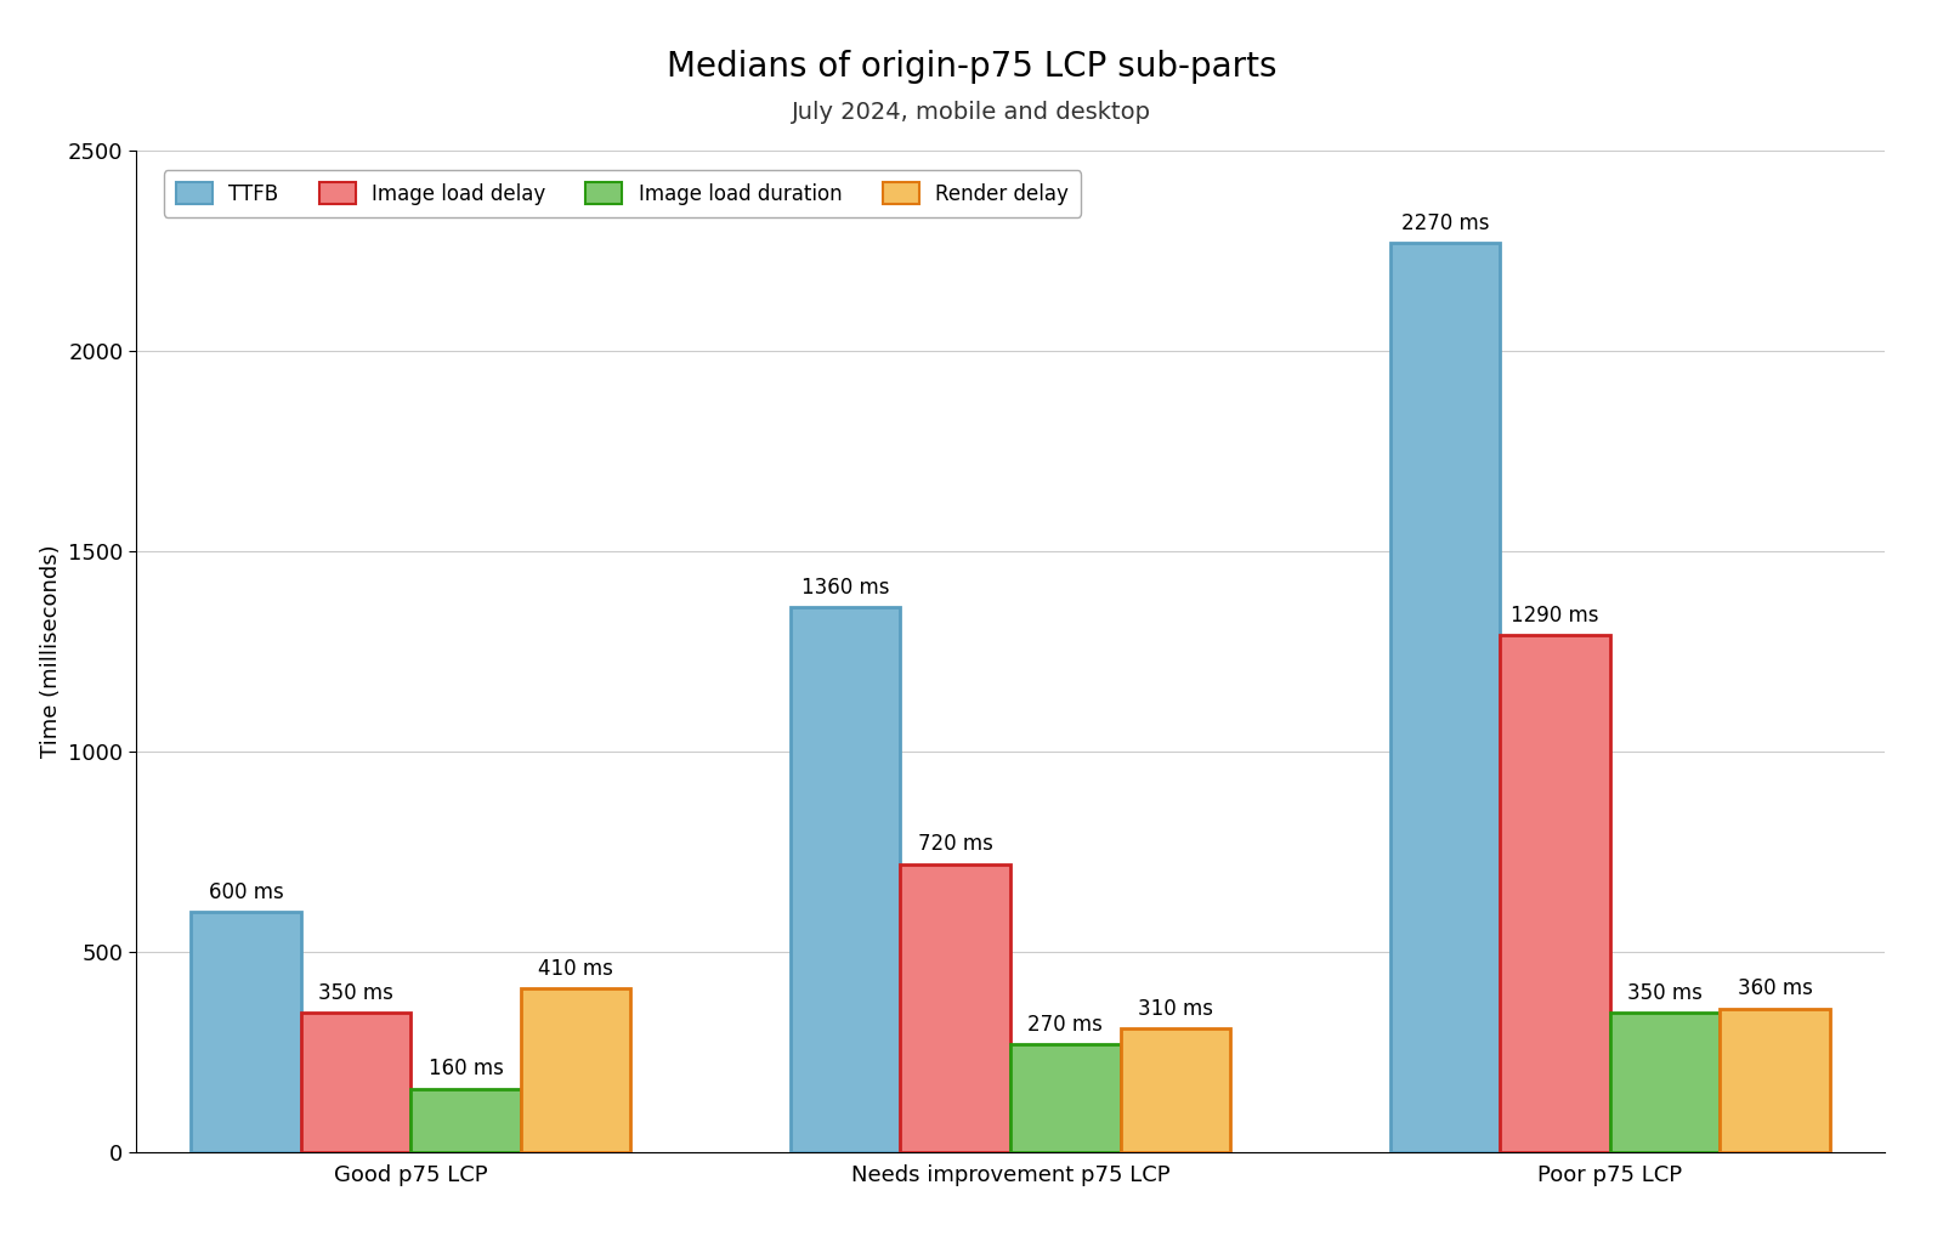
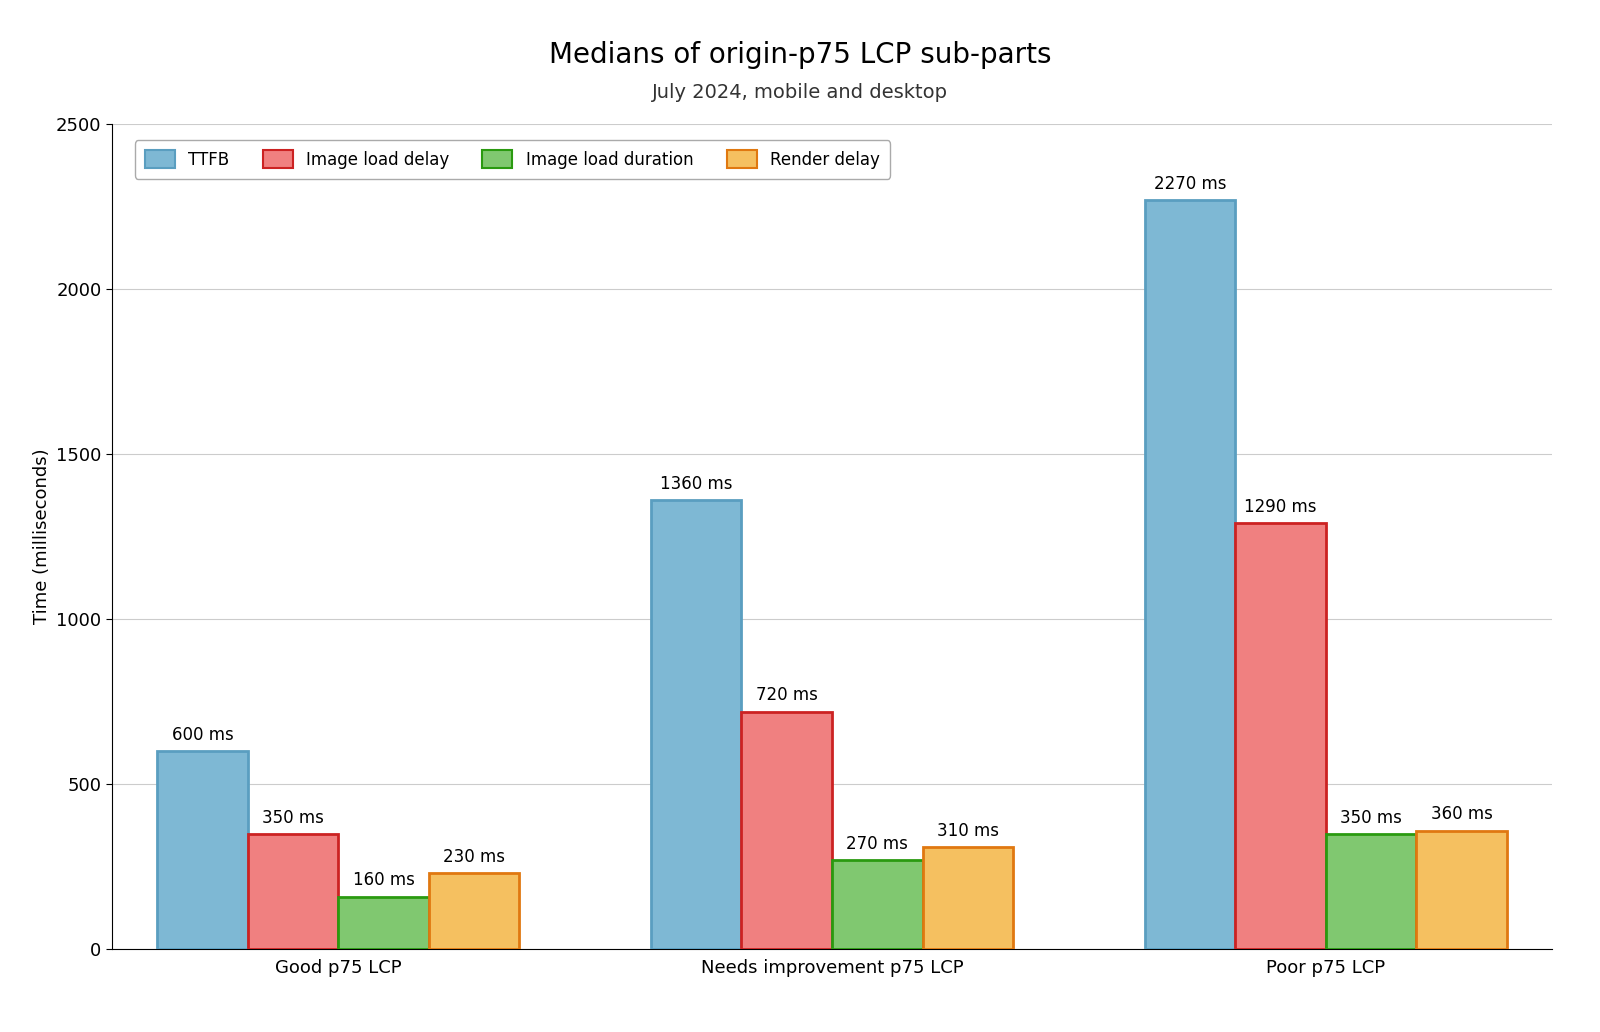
Render delay/Good p75 LCP: 410 -> 230
